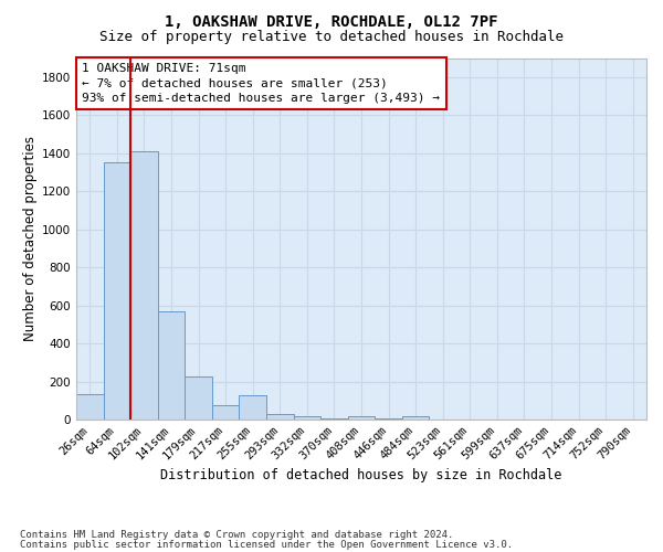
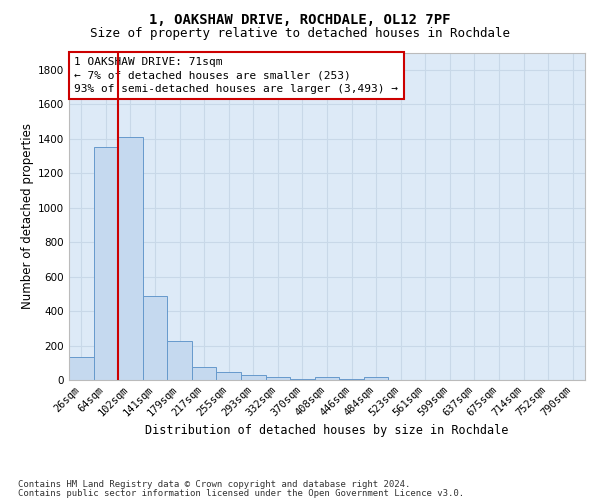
141sqm: 570 -> 490
255sqm: 130 -> 40
